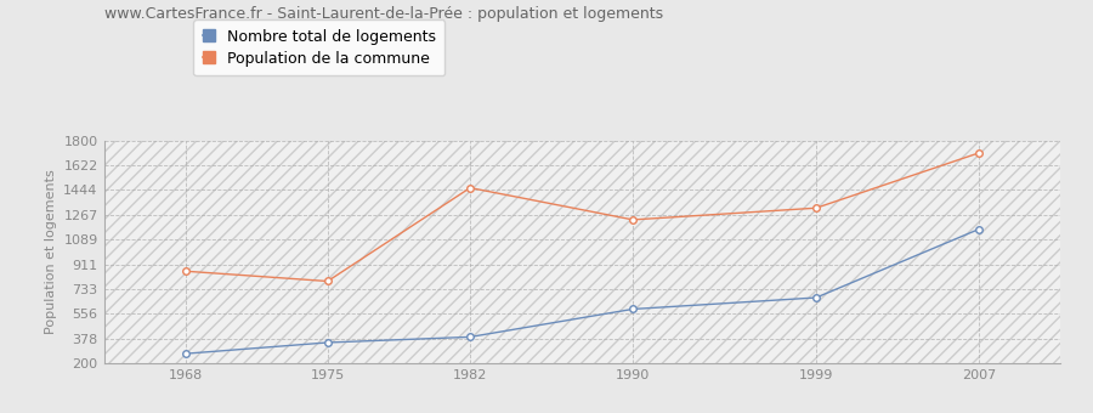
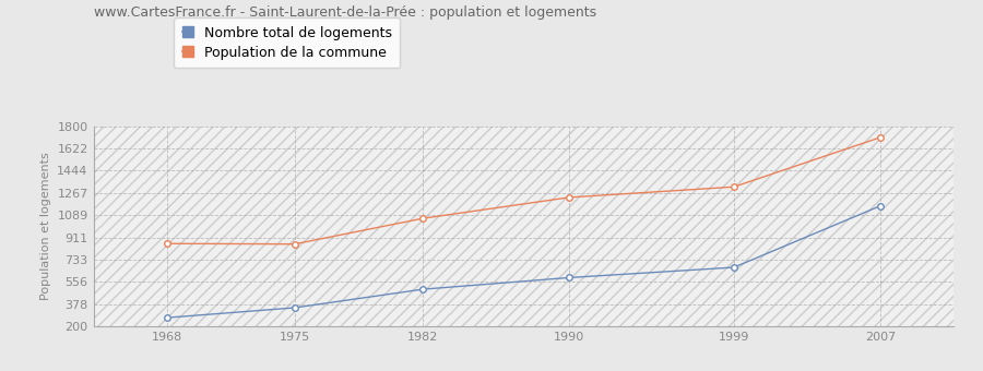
Population de la commune/1975: 790 -> 860
Nombre total de logements/1982: 390 -> 500
Population de la commune/1982: 1460 -> 1060
